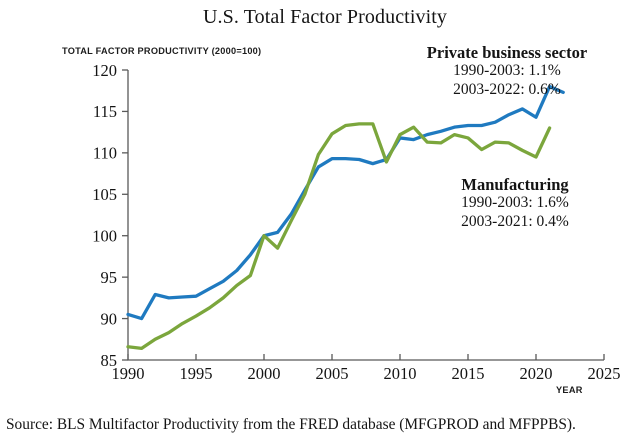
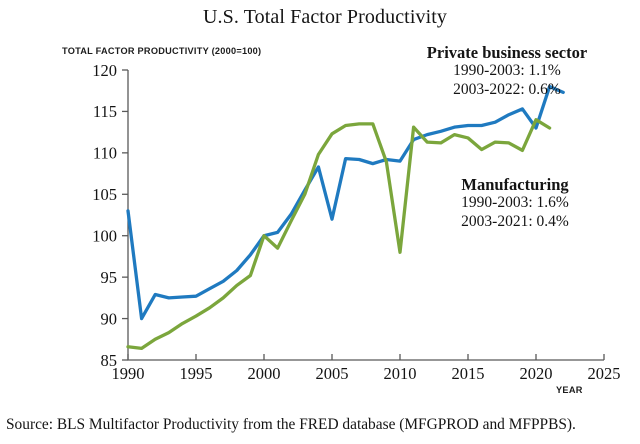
Private business sector/1990: 90 -> 103
Private business sector/2005: 109 -> 102
Private business sector/2010: 112 -> 109
Manufacturing/2010: 112 -> 98
Private business sector/2020: 114 -> 113
Manufacturing/2020: 110 -> 114
